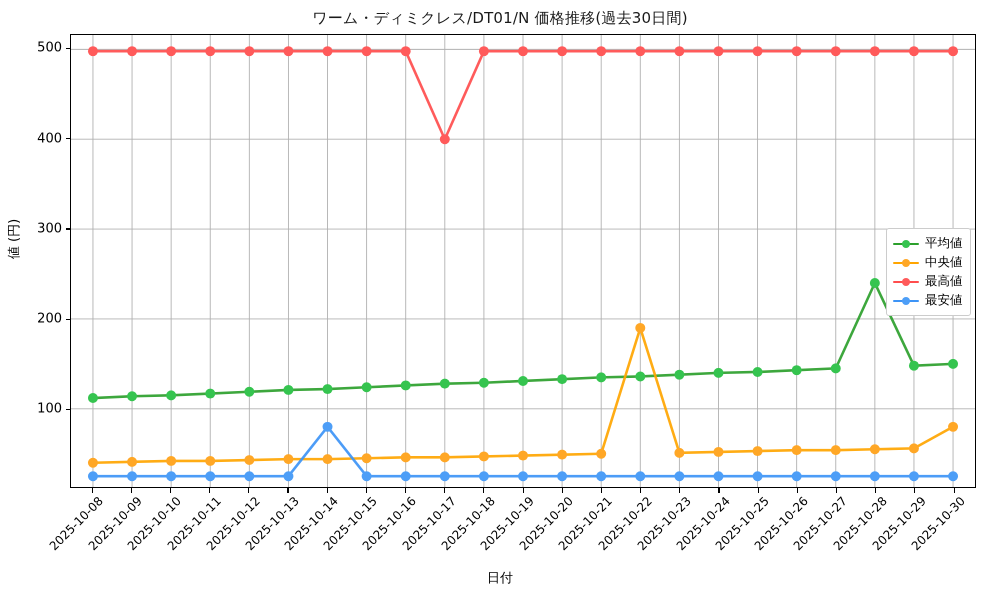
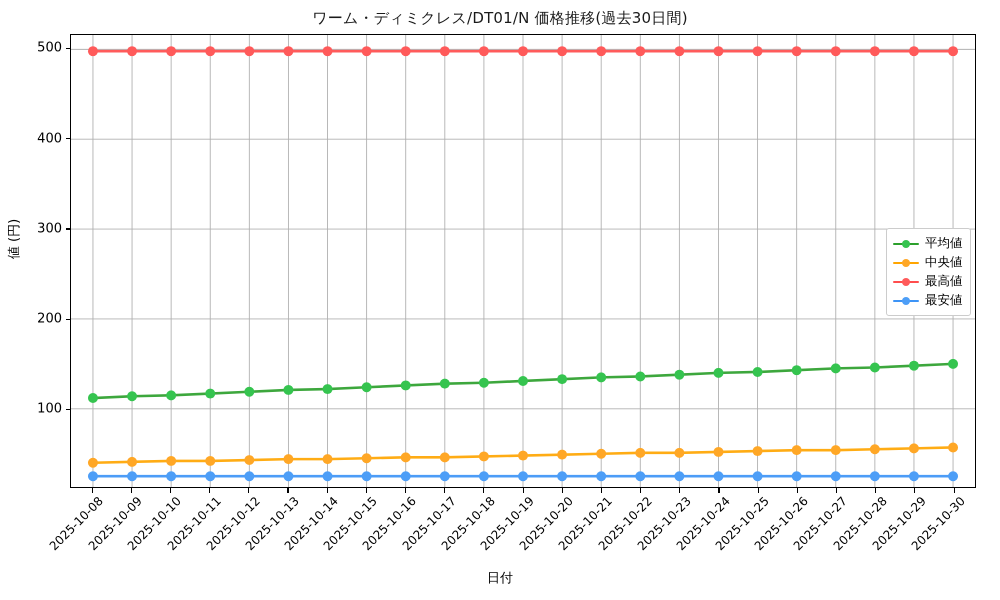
最安値/2025-10-14: 80 -> 20
最高値/2025-10-17: 400 -> 500
中央値/2025-10-22: 190 -> 50
平均値/2025-10-28: 240 -> 150
中央値/2025-10-30: 80 -> 60
